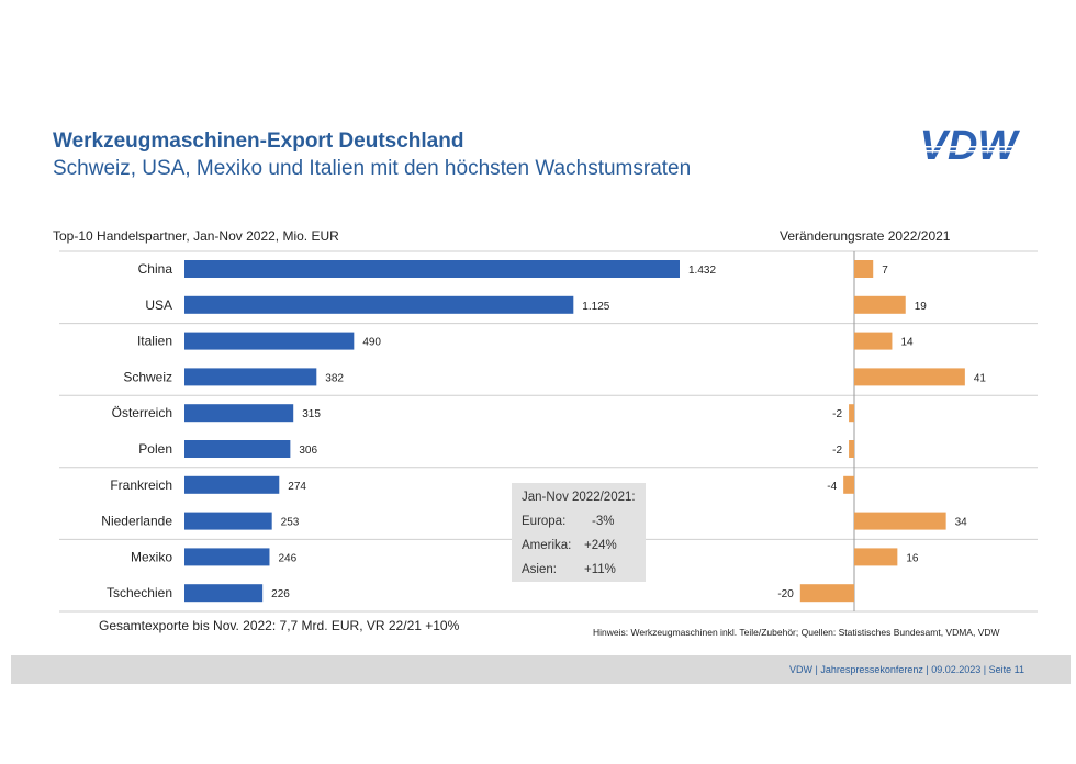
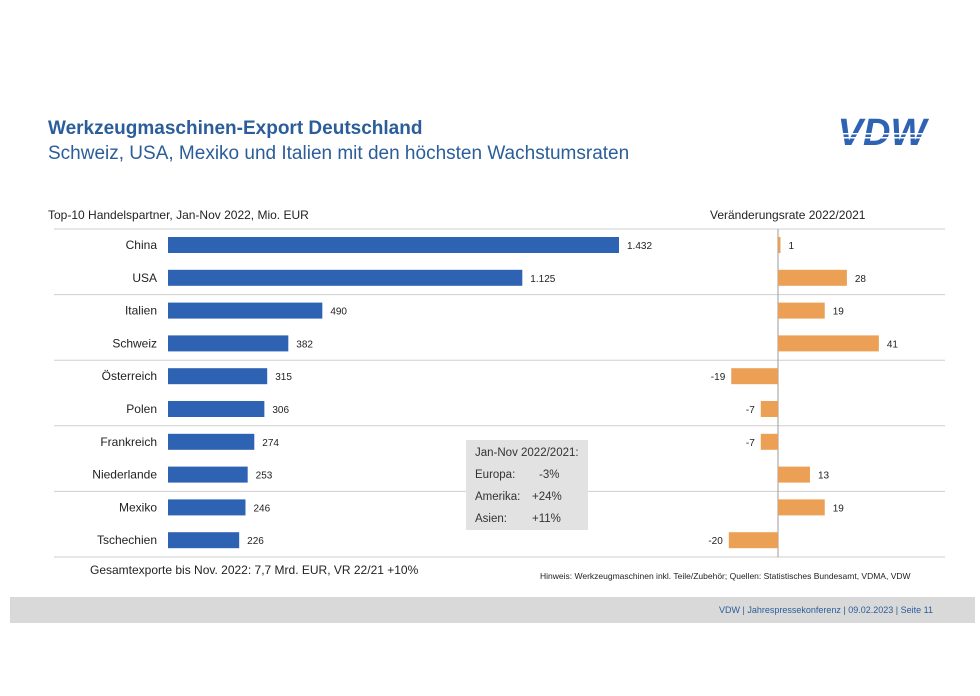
Veränderungsrate 2022/2021/China: 7 -> 1
Veränderungsrate 2022/2021/USA: 19 -> 28
Veränderungsrate 2022/2021/Italien: 14 -> 19
Veränderungsrate 2022/2021/Österreich: -2 -> -19
Veränderungsrate 2022/2021/Polen: -2 -> -7
Veränderungsrate 2022/2021/Frankreich: -4 -> -7
Veränderungsrate 2022/2021/Niederlande: 34 -> 13
Veränderungsrate 2022/2021/Mexiko: 16 -> 19
